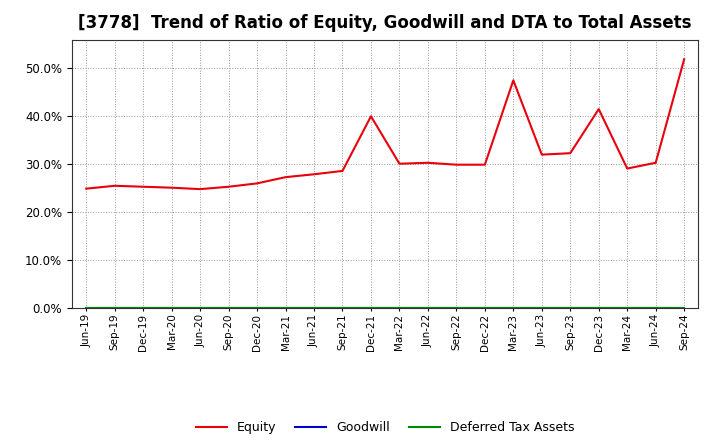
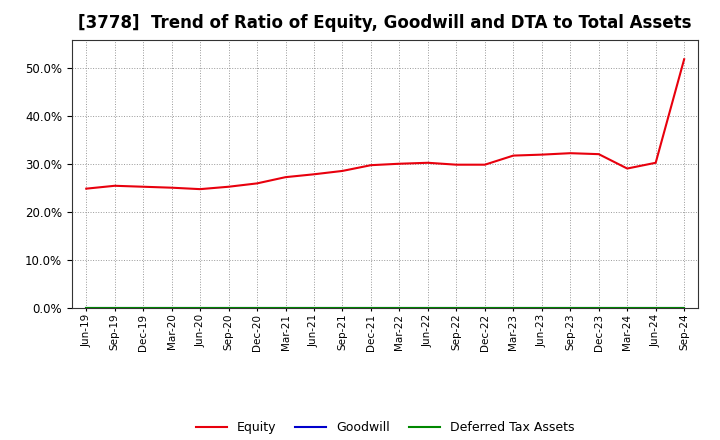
Equity/Dec-21: 40.0% -> 29.8%
Equity/Mar-23: 47.5% -> 31.8%
Equity/Dec-23: 41.5% -> 32.1%
